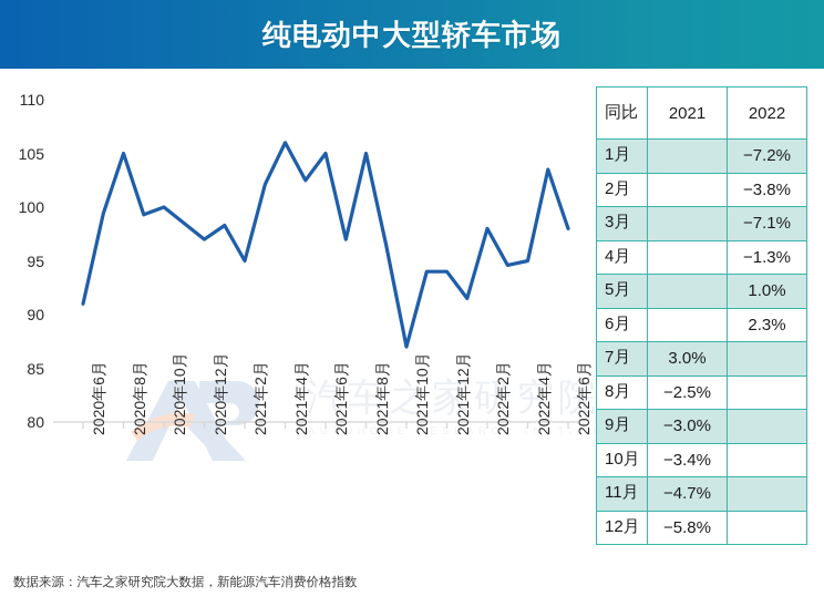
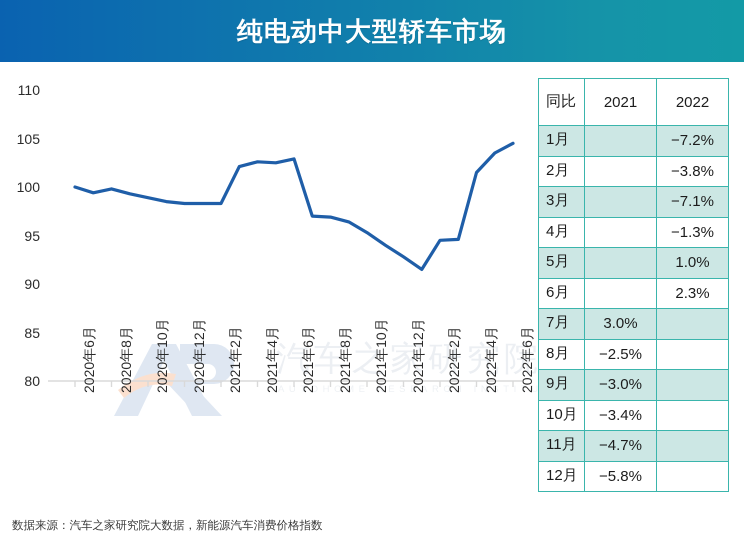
2020年6月: 91 -> 100
2020年8月: 105 -> 100
2020年10月: 100 -> 99
2020年12月: 97 -> 98
2021年2月: 95 -> 98
2021年4月: 106 -> 103
2021年6月: 105 -> 103
2021年8月: 105 -> 97
2021年10月: 87 -> 95
2021年12月: 94 -> 93
2022年2月: 98 -> 94
2022年4月: 95 -> 102
2022年6月: 98 -> 104
